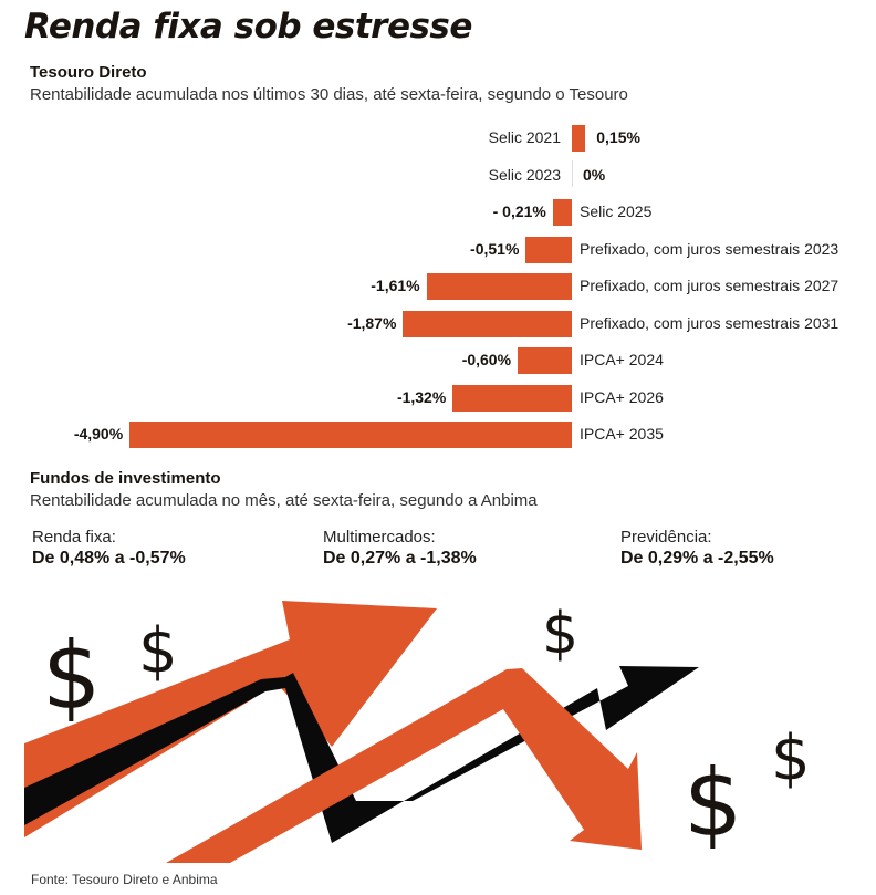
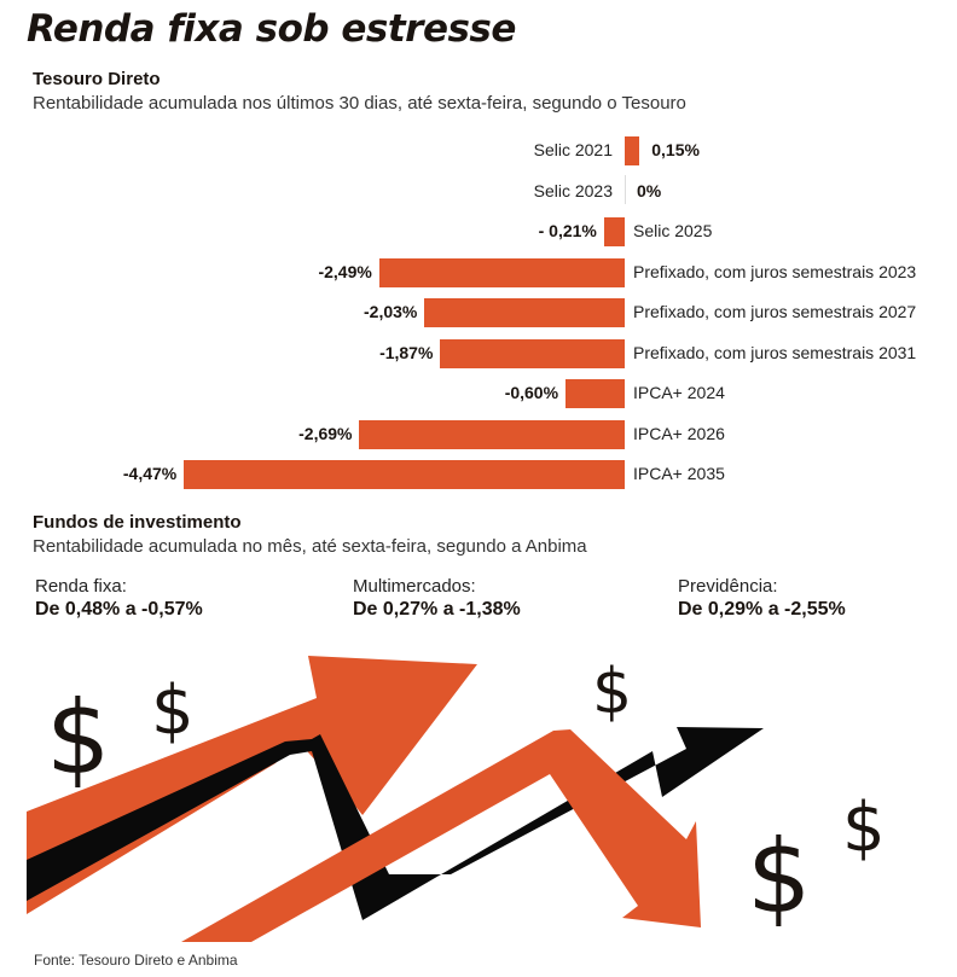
Prefixado, com juros semestrais 2023: -0,51% -> -2,49%
Prefixado, com juros semestrais 2027: -1,61% -> -2,03%
IPCA+ 2026: -1,32% -> -2,69%
IPCA+ 2035: -4,90% -> -4,47%
